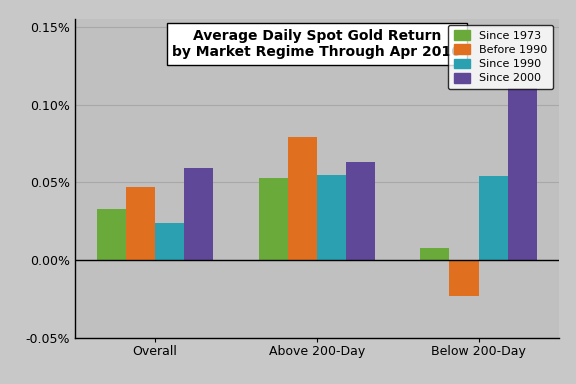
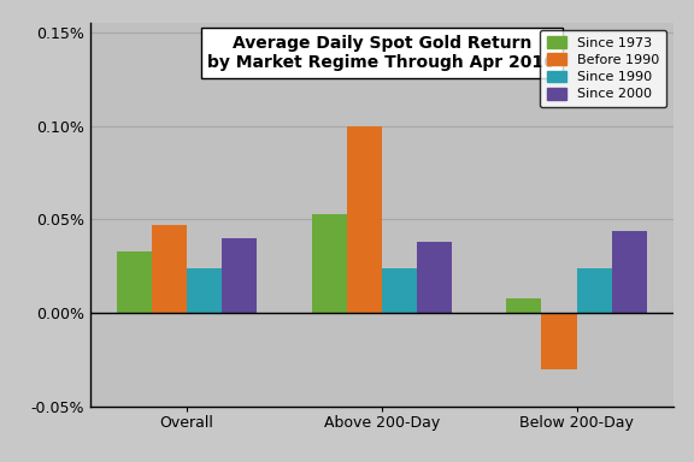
Since 2000/Overall: 0.059% -> 0.040%
Before 1990/Above 200-Day: 0.079% -> 0.100%
Since 1990/Above 200-Day: 0.055% -> 0.024%
Since 2000/Above 200-Day: 0.063% -> 0.038%
Before 1990/Below 200-Day: -0.023% -> -0.030%
Since 1990/Below 200-Day: 0.054% -> 0.024%
Since 2000/Below 200-Day: 0.111% -> 0.044%
